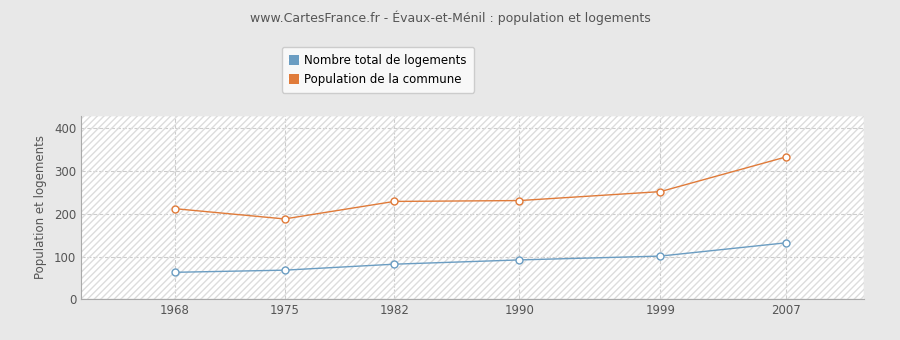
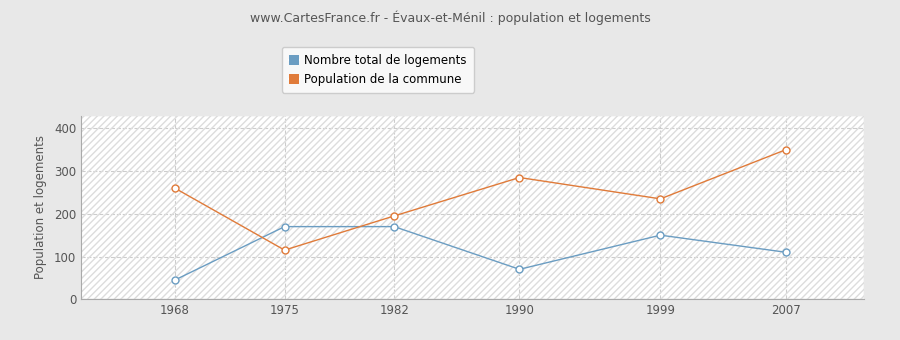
Nombre total de logements/1968: 63 -> 45
Population de la commune/1968: 212 -> 260
Nombre total de logements/1975: 68 -> 170
Population de la commune/1975: 188 -> 115
Nombre total de logements/1982: 82 -> 170
Population de la commune/1982: 229 -> 195
Nombre total de logements/1990: 92 -> 70
Population de la commune/1990: 231 -> 285
Nombre total de logements/1999: 101 -> 150
Population de la commune/1999: 252 -> 235
Nombre total de logements/2007: 132 -> 110
Population de la commune/2007: 333 -> 350
